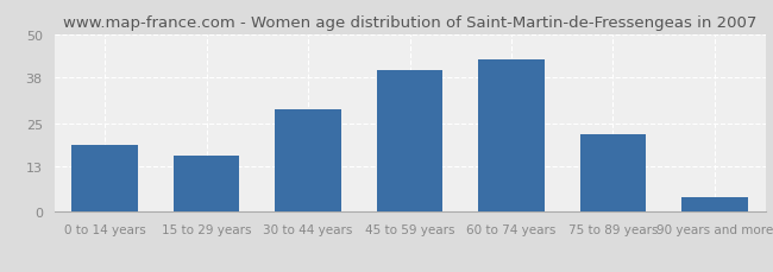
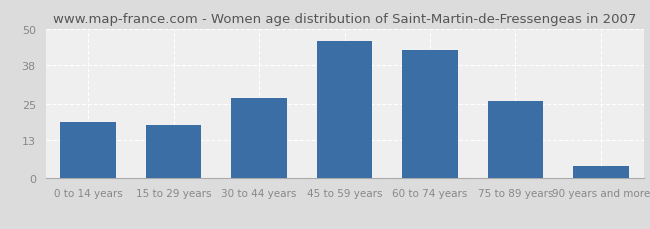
15 to 29 years: 16 -> 18
30 to 44 years: 29 -> 27
45 to 59 years: 40 -> 46
75 to 89 years: 22 -> 26
